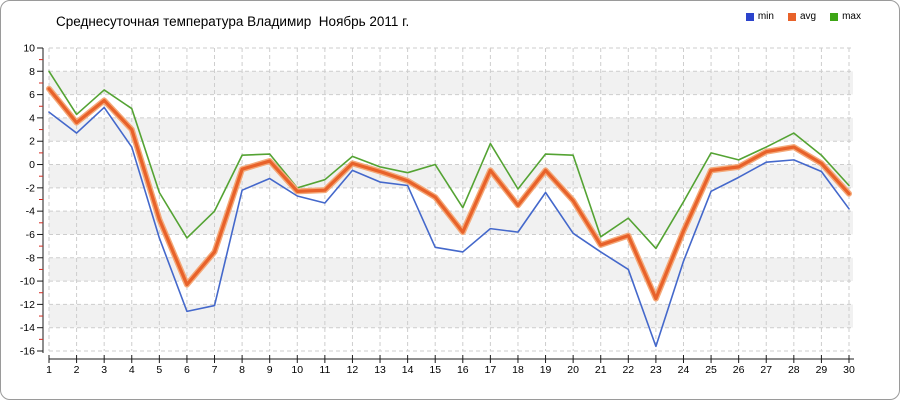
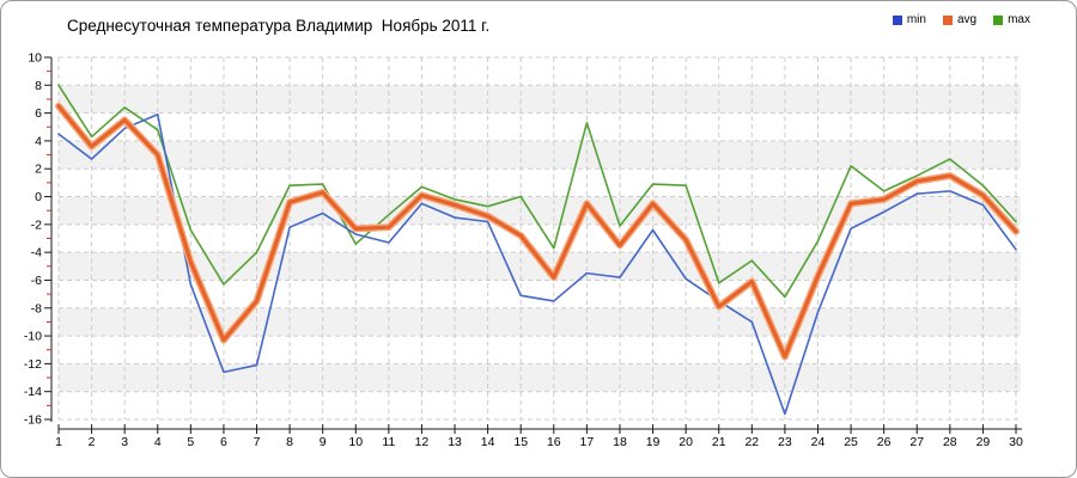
min/4: 1.5 -> 5.9
max/10: -2.0 -> -3.4
max/17: 1.8 -> 5.3
avg/21: -6.9 -> -7.9
max/25: 1.0 -> 2.2
